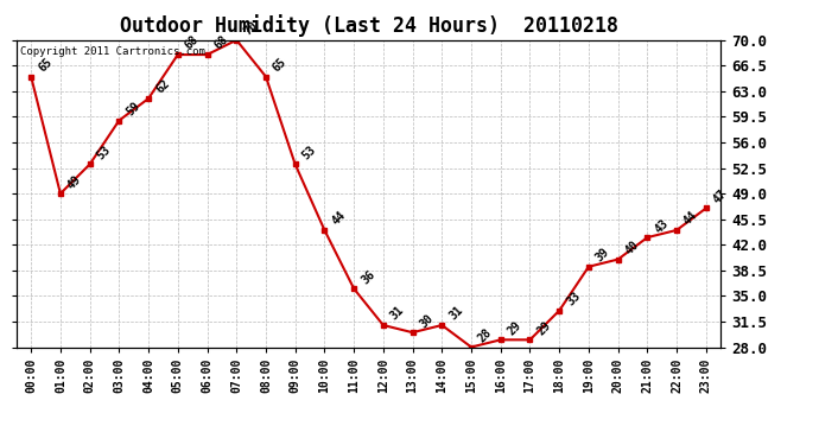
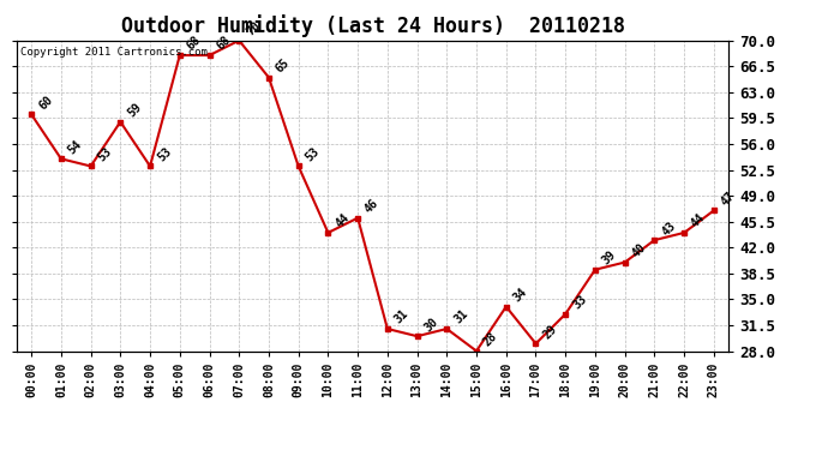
00:00: 65 -> 60
01:00: 49 -> 54
04:00: 62 -> 53
11:00: 36 -> 46
16:00: 29 -> 34
